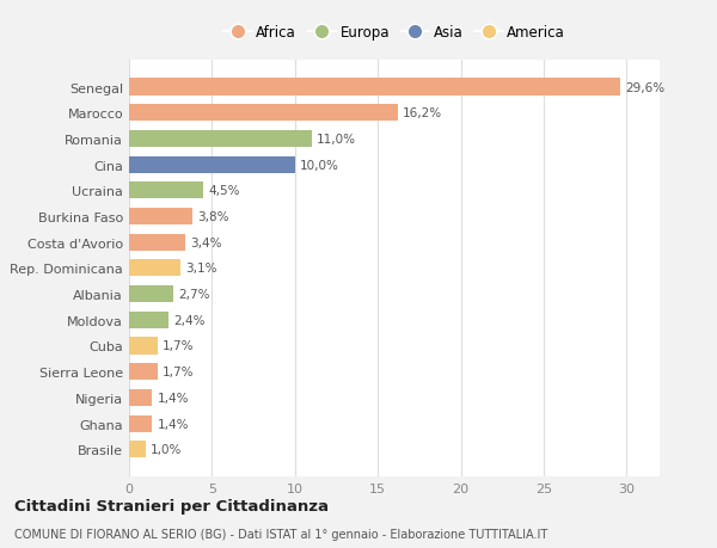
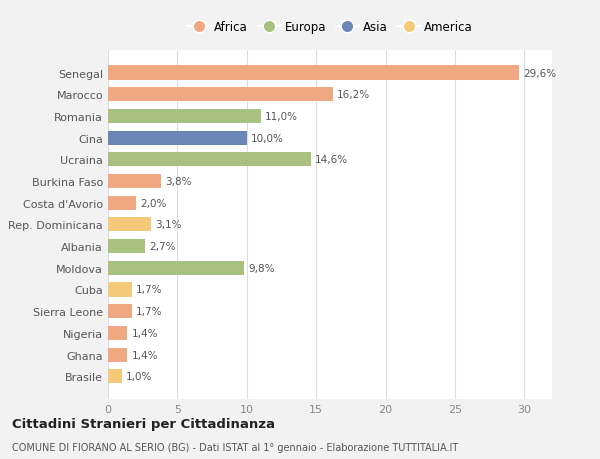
Ucraina: 4,5% -> 14,6%
Costa d'Avorio: 3,4% -> 2,0%
Moldova: 2,4% -> 9,8%
